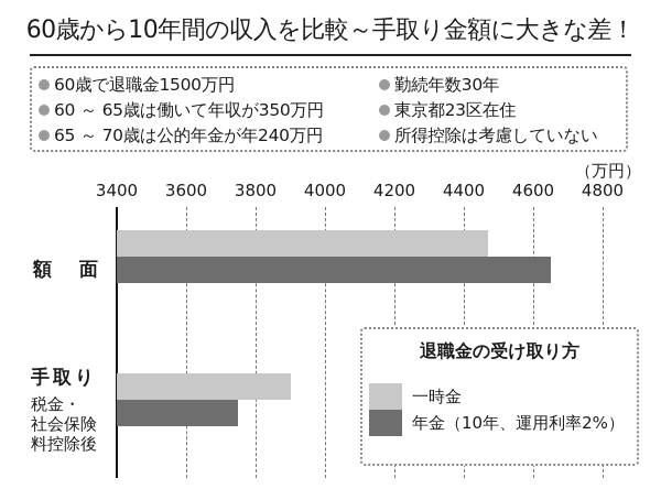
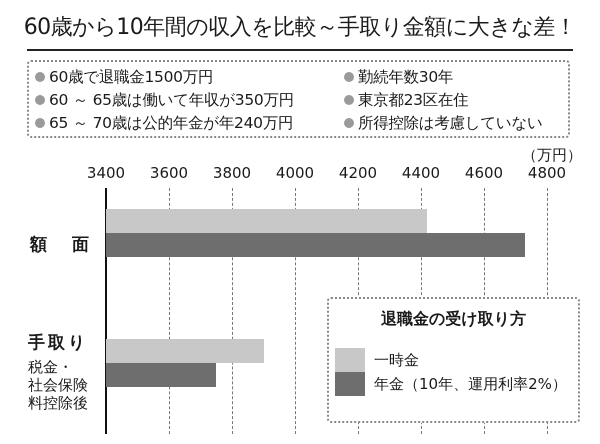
一時金/額 面: 4470 -> 4420
年金（10年、運用利率2%）/額 面: 4650 -> 4730
